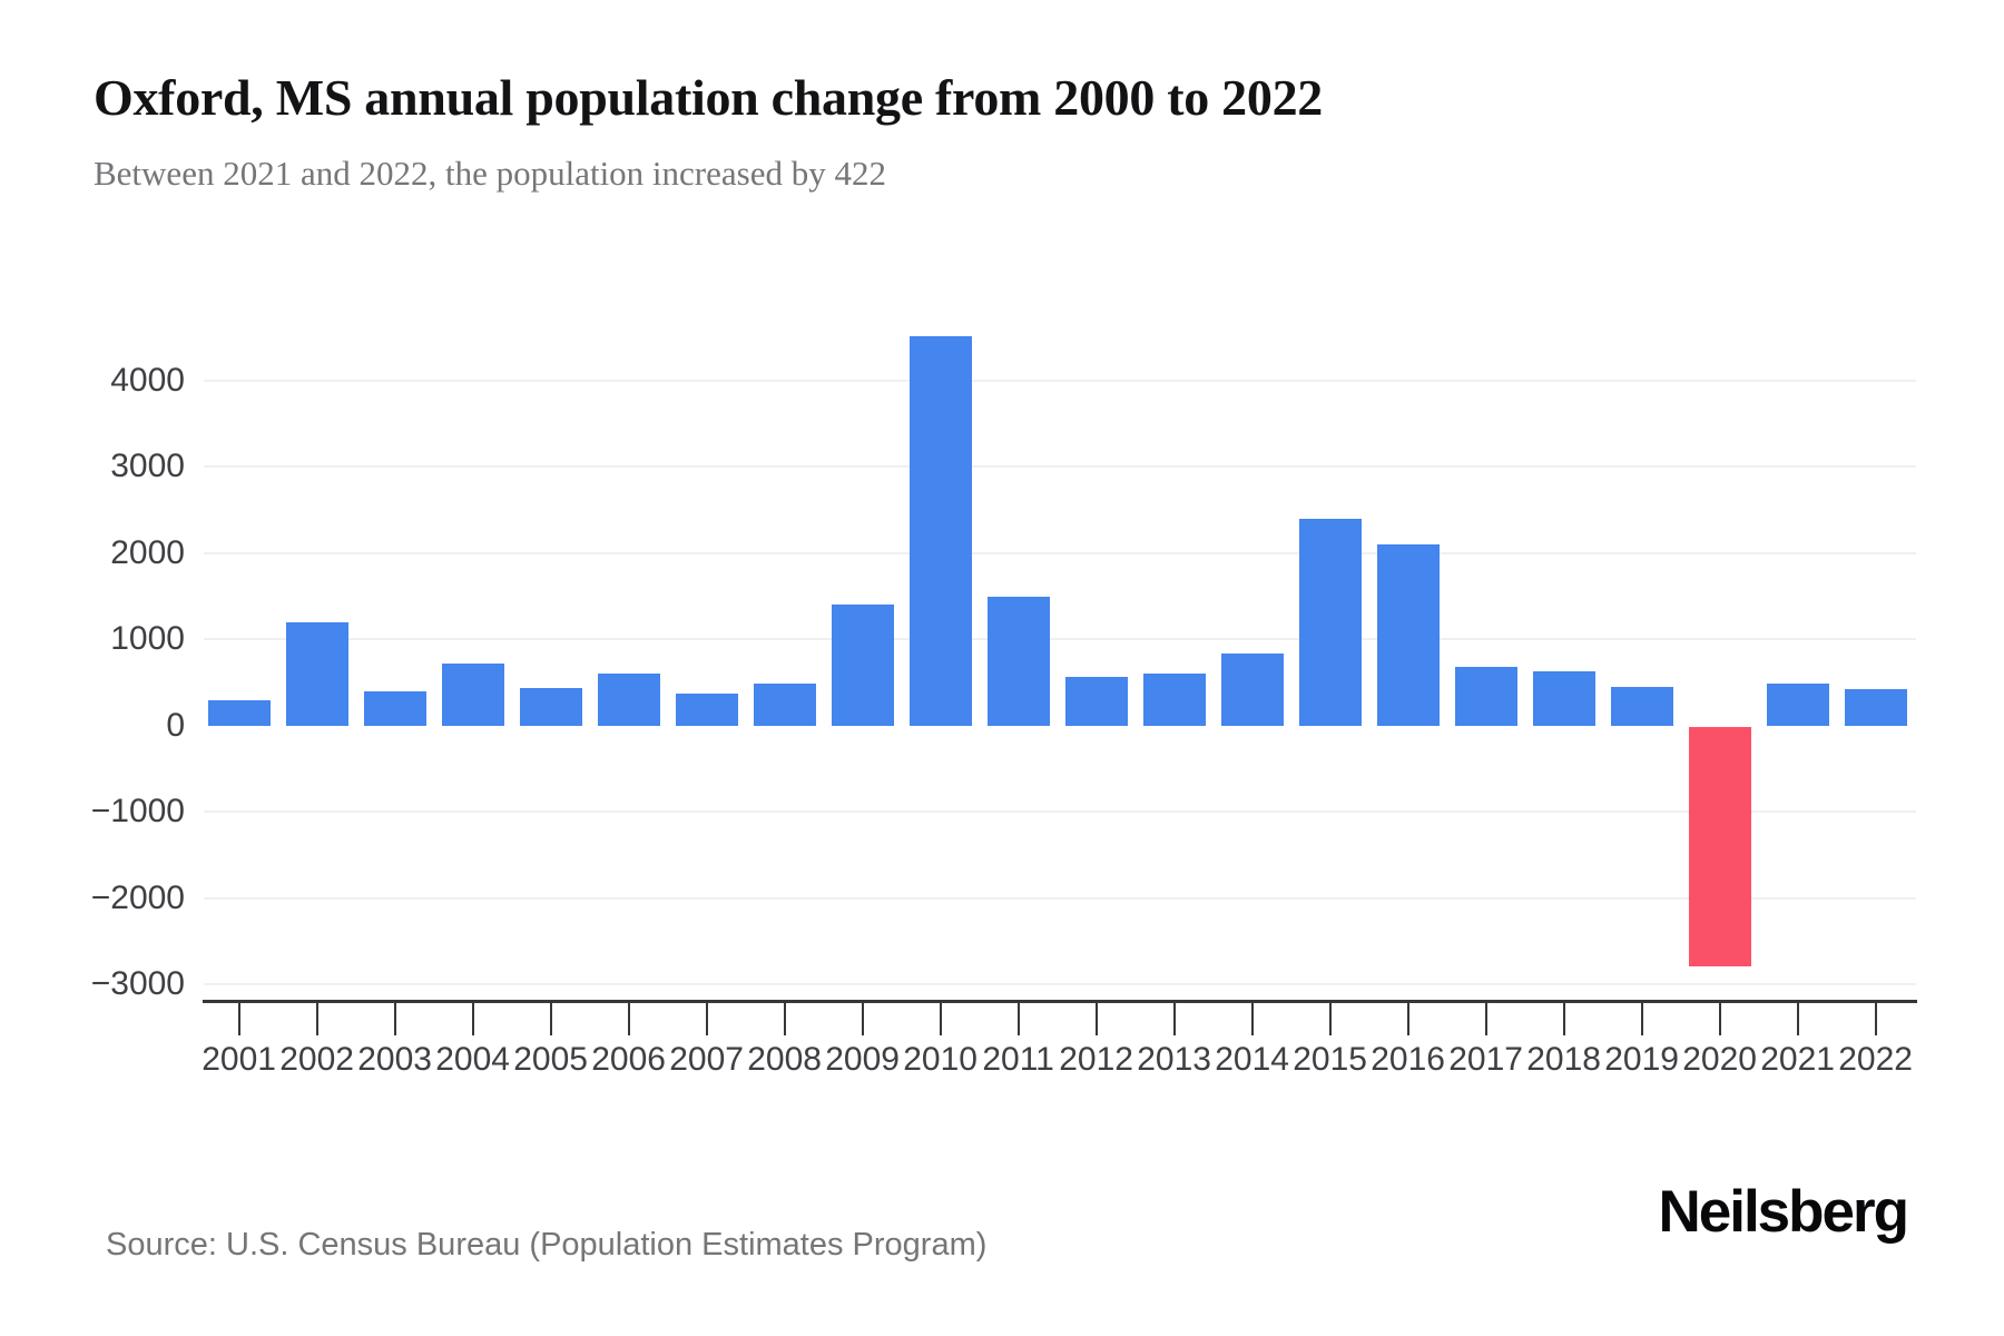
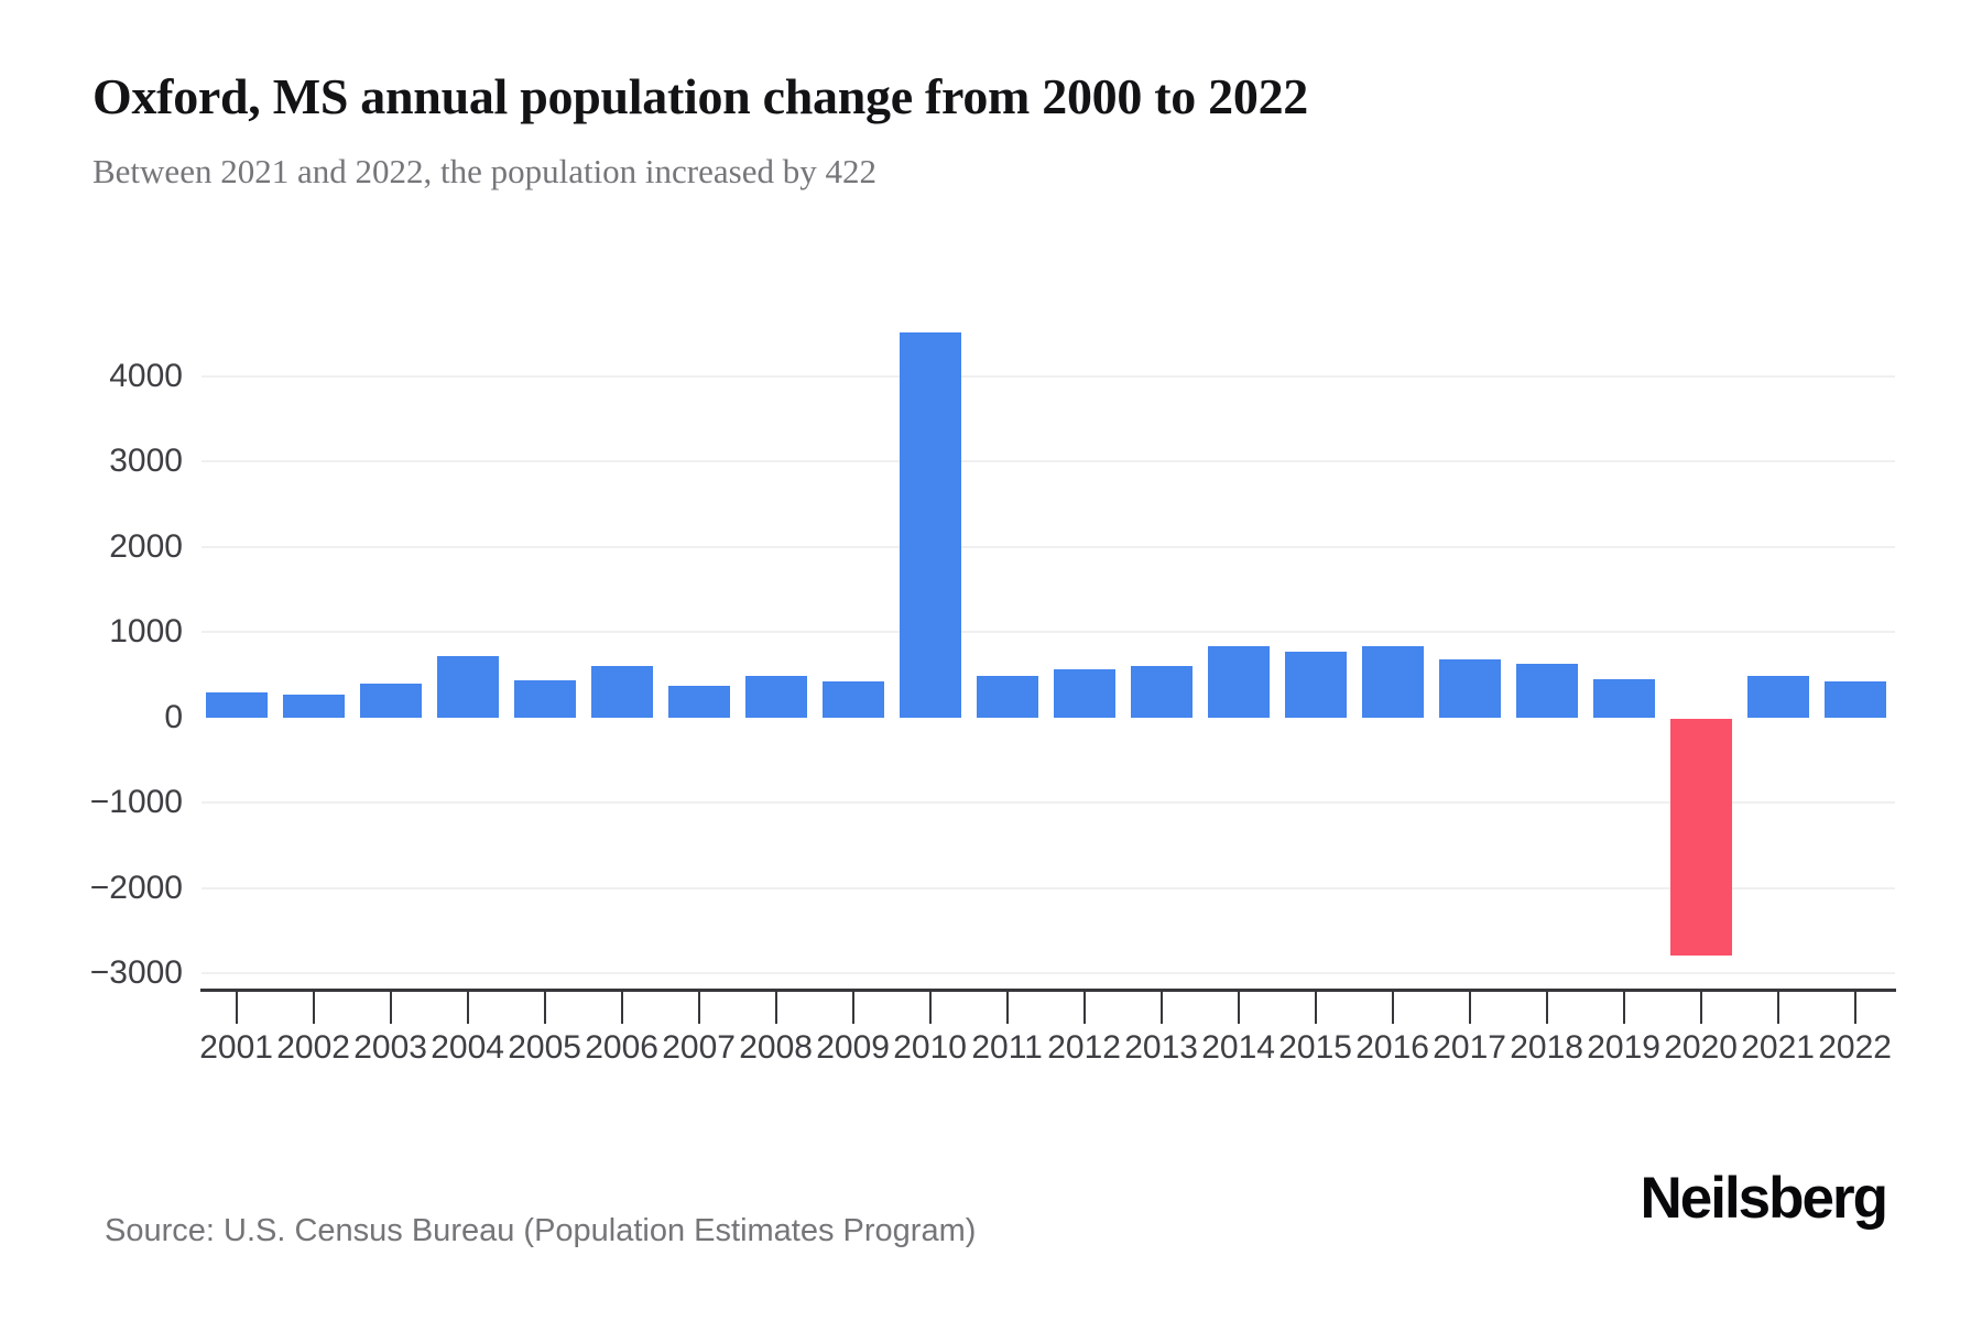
2002: 1200 -> 300
2009: 1400 -> 400
2011: 1500 -> 500
2015: 2400 -> 800
2016: 2100 -> 800
